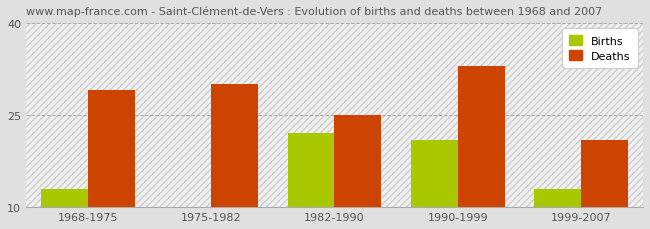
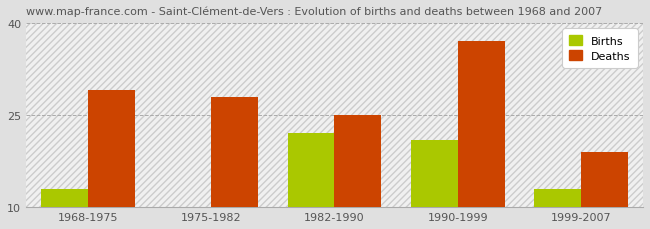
Deaths/1975-1982: 30 -> 28
Deaths/1990-1999: 33 -> 37
Deaths/1999-2007: 21 -> 19
